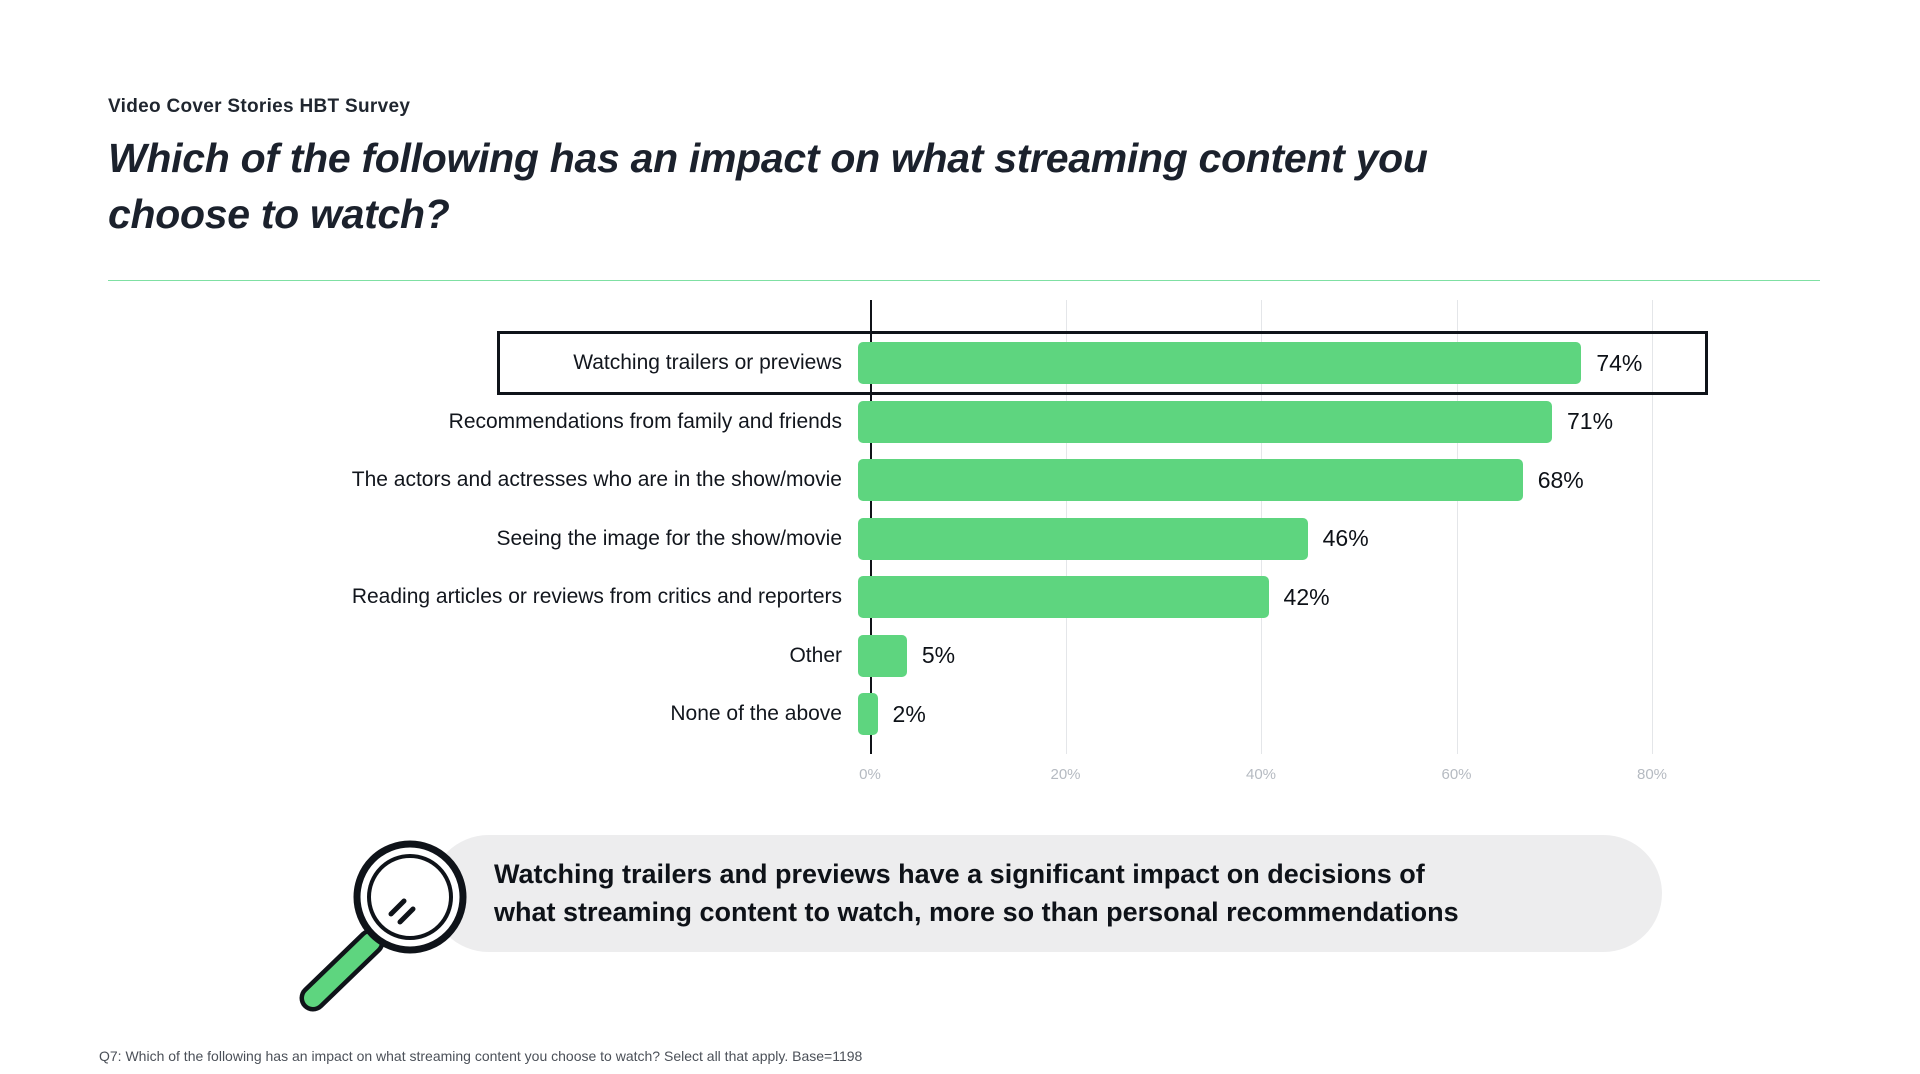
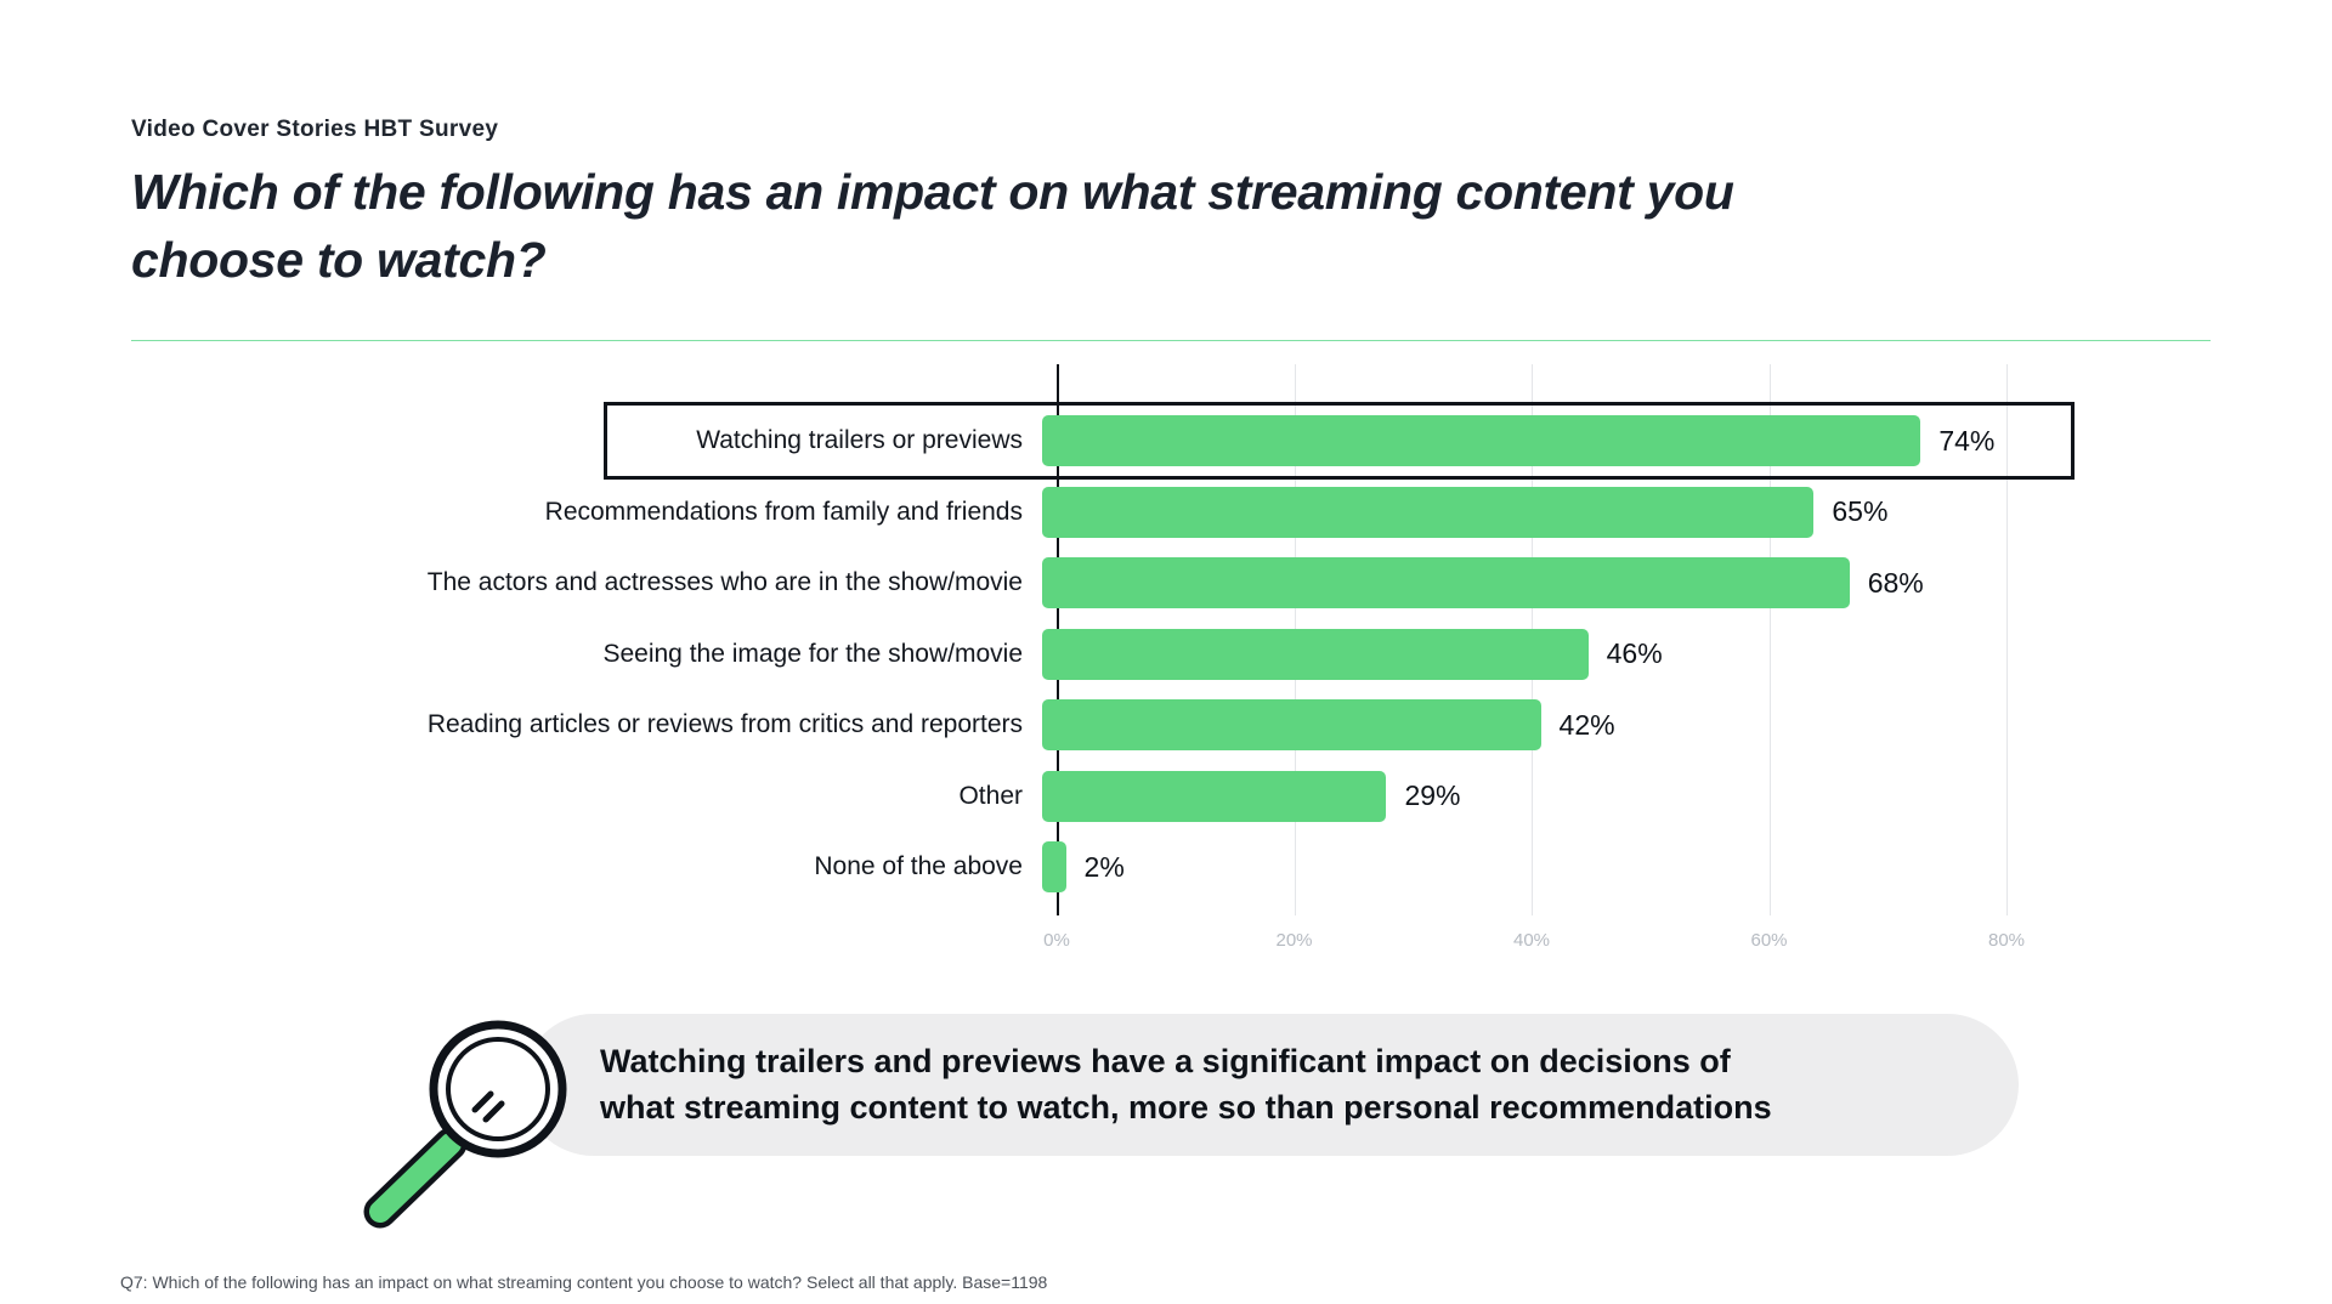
Recommendations from family and friends: 71% -> 65%
Other: 5% -> 29%
